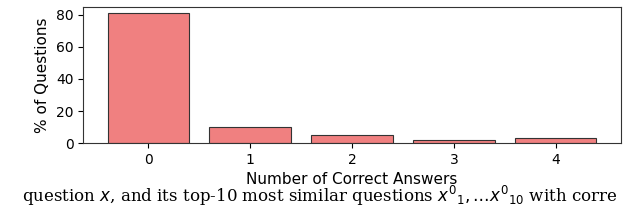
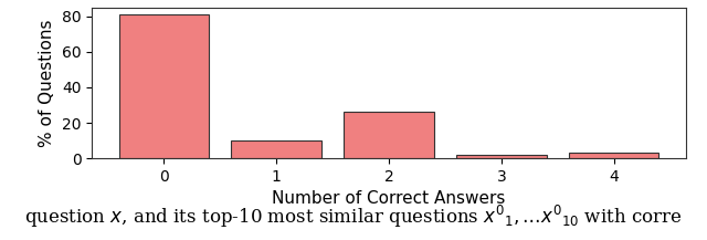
2: 5 -> 26
